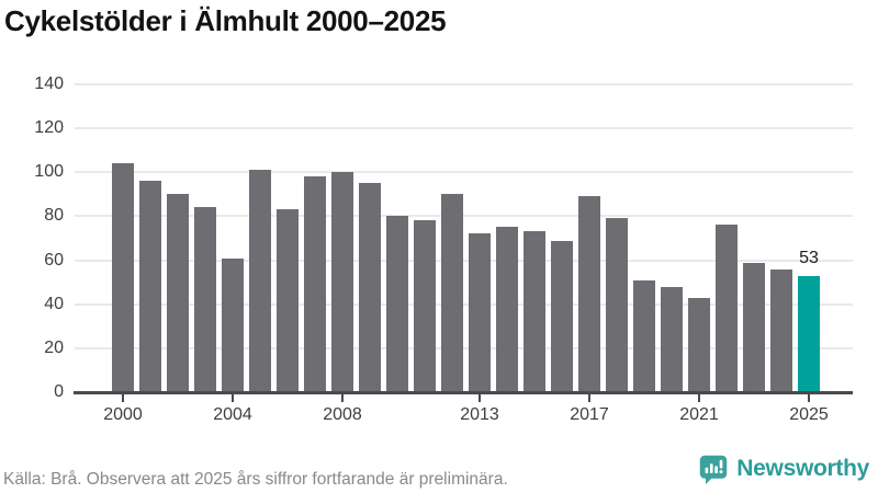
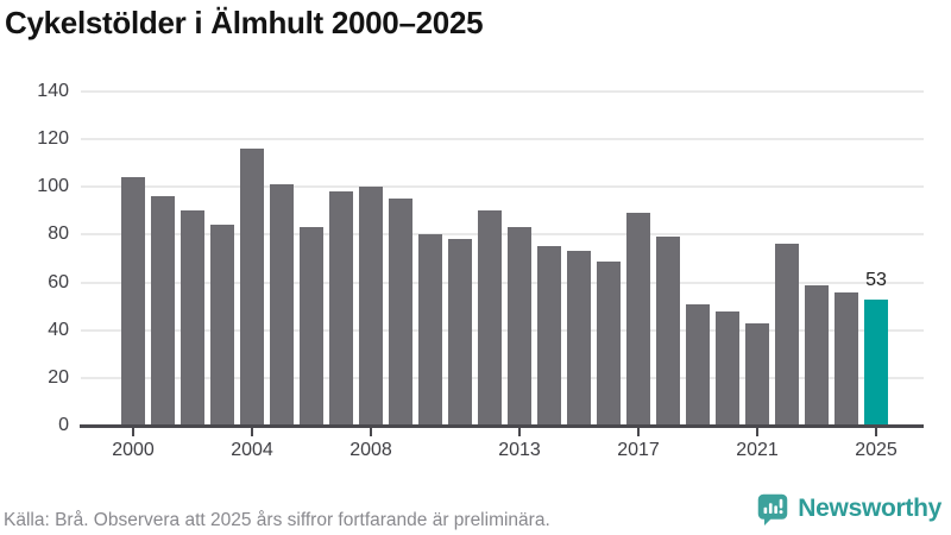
2004: 61 -> 116
2013: 72 -> 83
